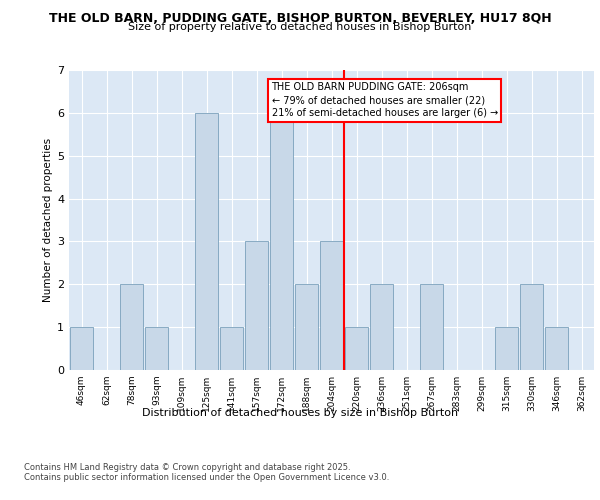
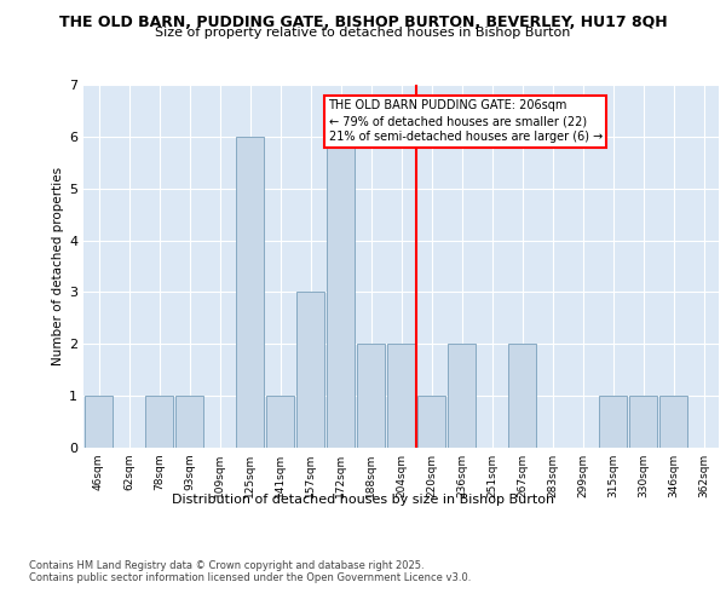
78sqm: 2 -> 1
204sqm: 3 -> 2
330sqm: 2 -> 1
